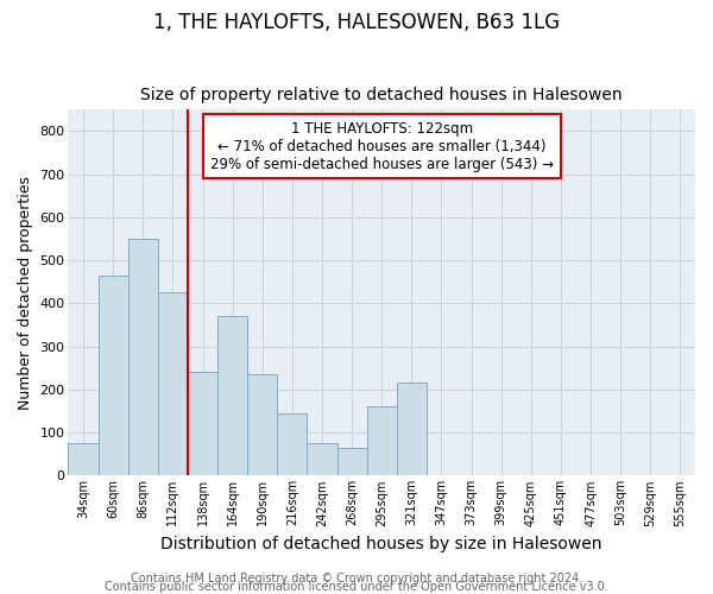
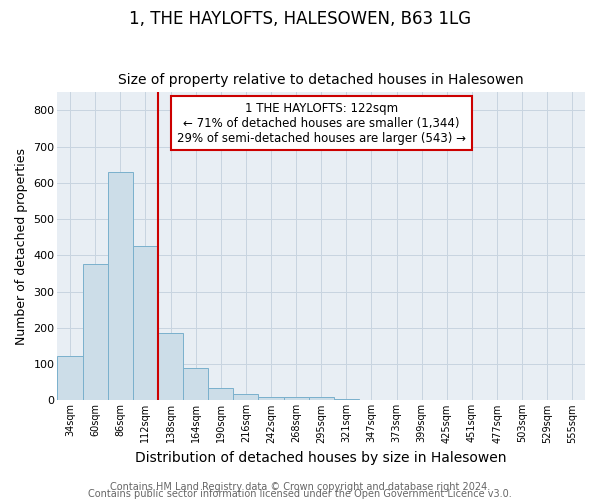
34sqm: 75 -> 122
60sqm: 465 -> 375
86sqm: 550 -> 630
138sqm: 240 -> 185
164sqm: 370 -> 88
190sqm: 235 -> 35
216sqm: 145 -> 18
242sqm: 75 -> 9
268sqm: 65 -> 9
295sqm: 160 -> 8
321sqm: 215 -> 4
